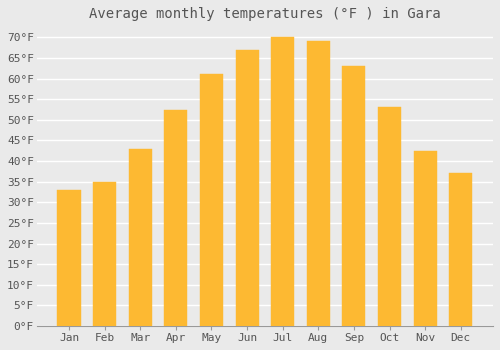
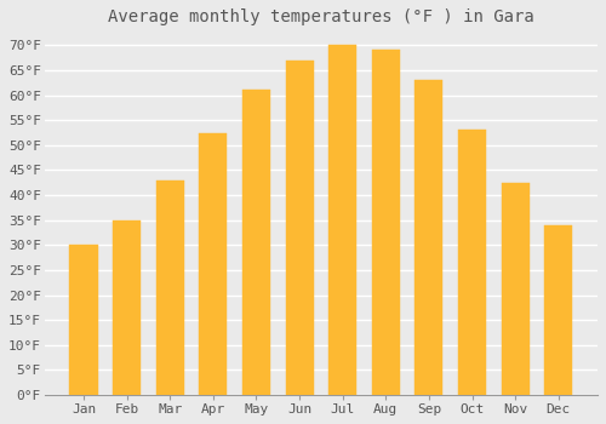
Jan: 33.0°F -> 30.0°F
Dec: 37.0°F -> 34.0°F
